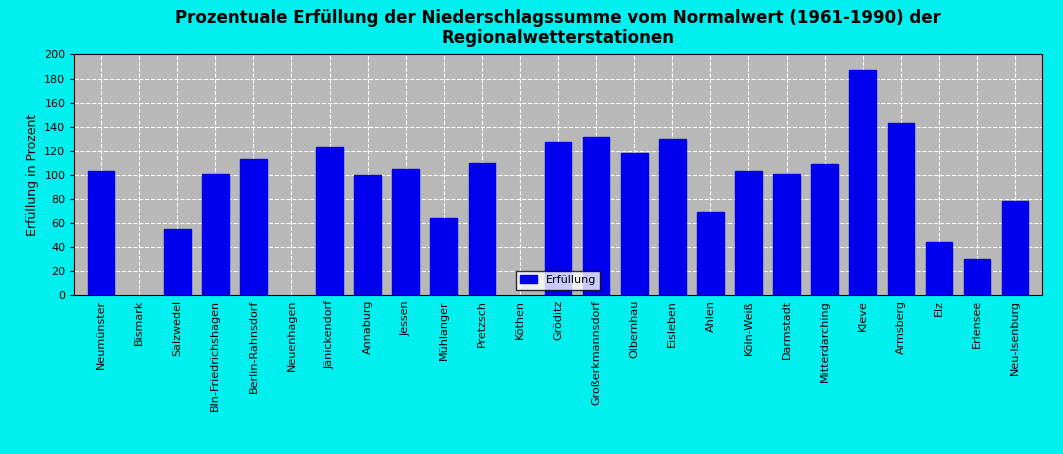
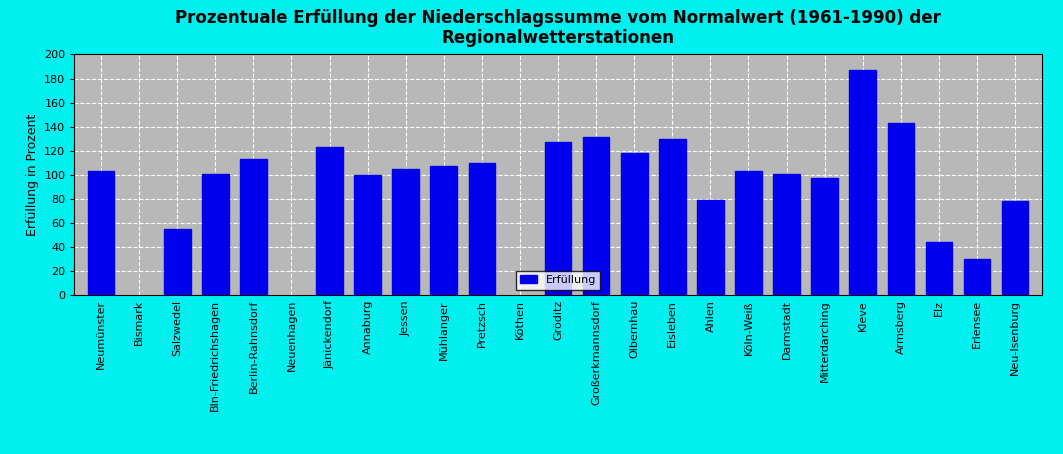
Mühlanger: 64 -> 107
Ahlen: 69 -> 79
Mitterdarching: 109 -> 97
